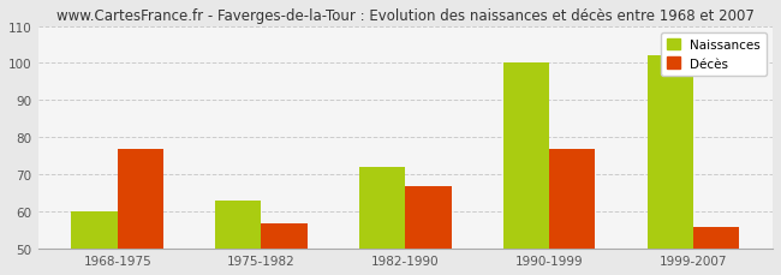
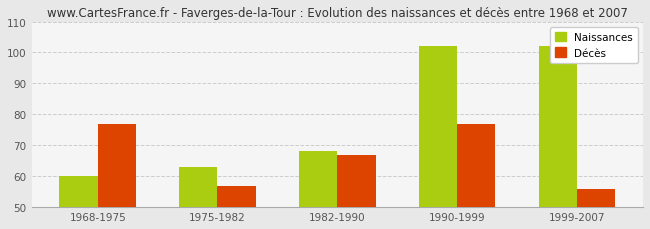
Naissances/1982-1990: 72 -> 68
Naissances/1990-1999: 100 -> 102
